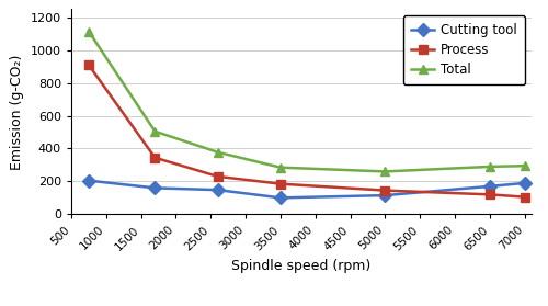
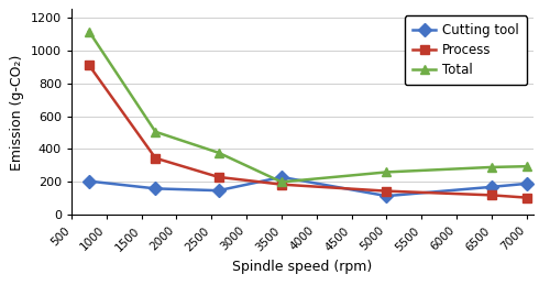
Cutting tool/3500: 100 -> 230
Total/3500: 280 -> 200
